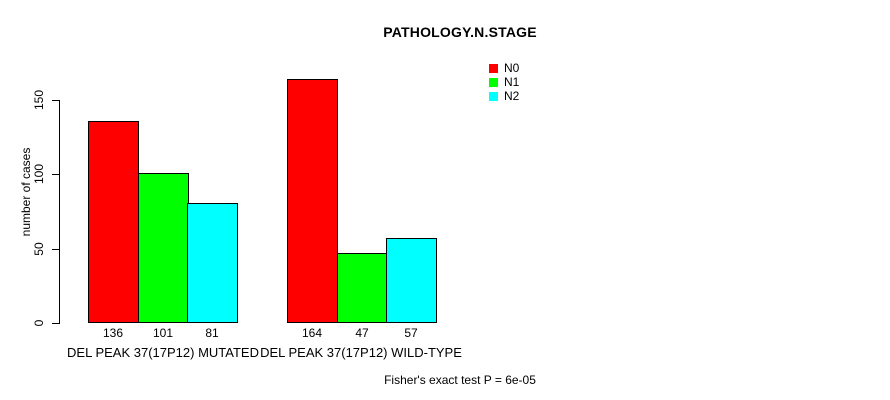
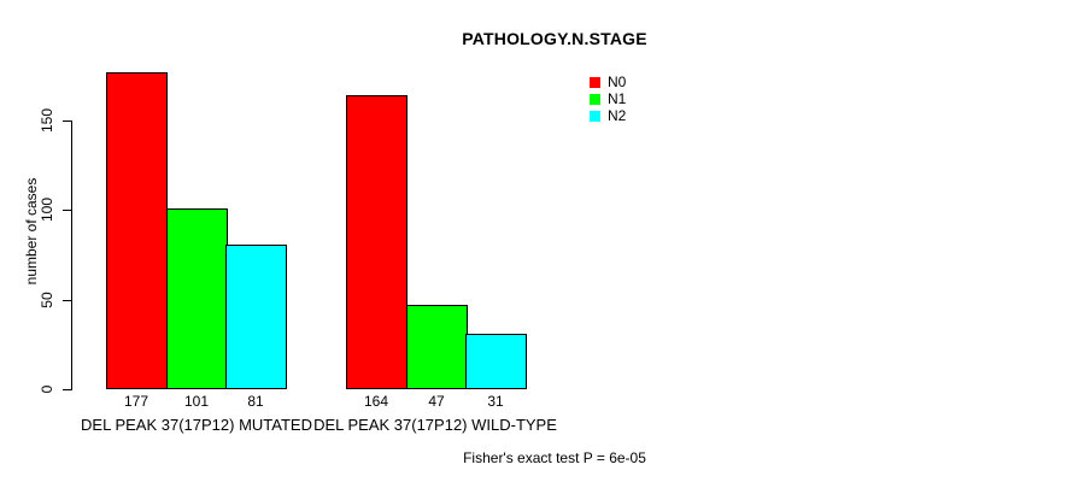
N0/DEL PEAK 37(17P12) MUTATED: 136 -> 177
N2/DEL PEAK 37(17P12) WILD-TYPE: 57 -> 31
